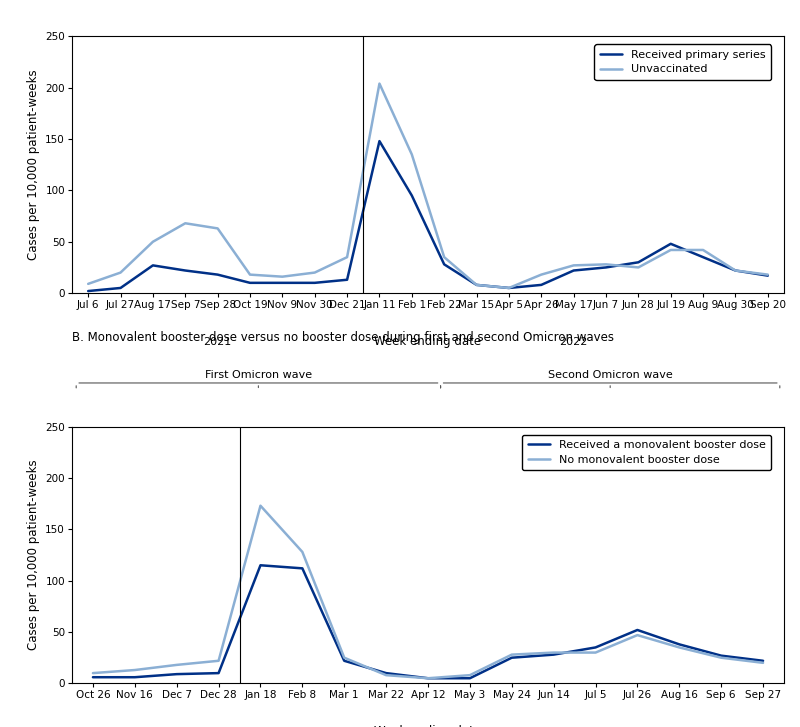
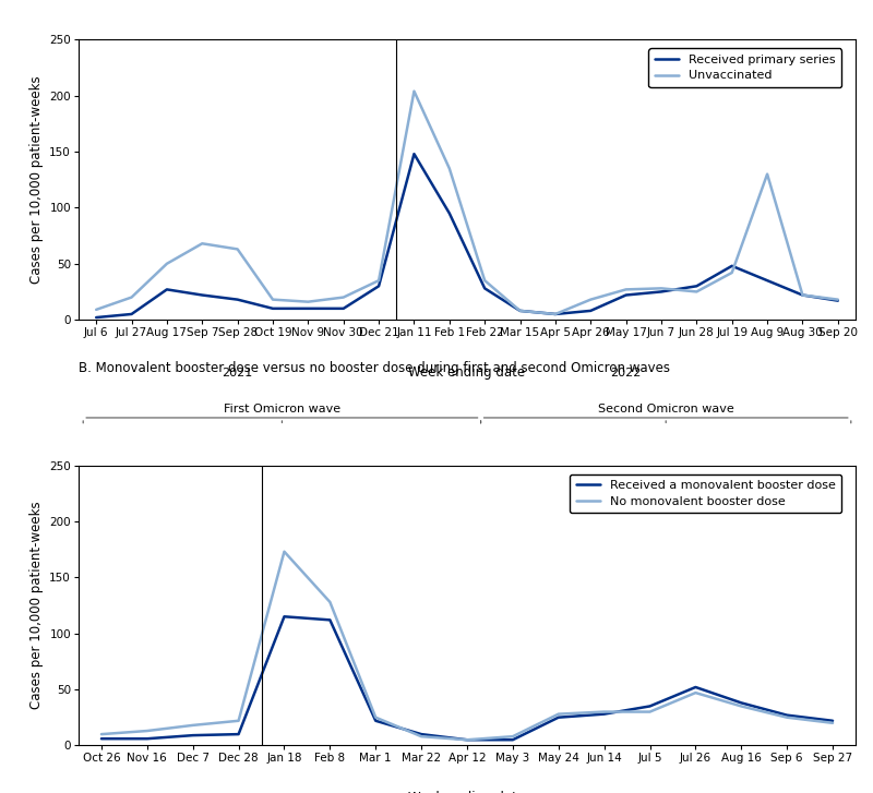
Received primary series/Dec 21: 13 -> 30
Unvaccinated/Aug 9: 42 -> 130
